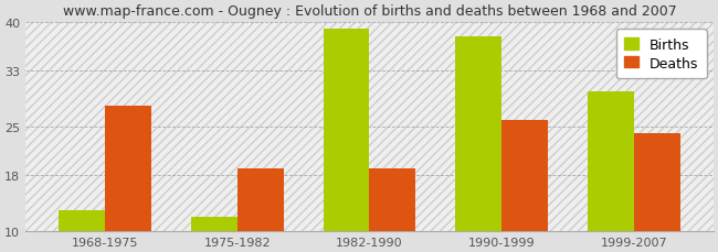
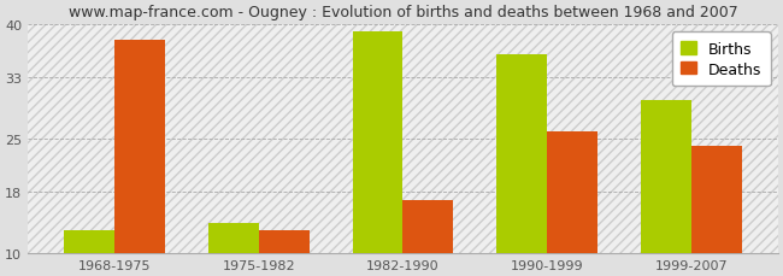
Deaths/1968-1975: 28 -> 38
Births/1975-1982: 12 -> 14
Deaths/1975-1982: 19 -> 13
Deaths/1982-1990: 19 -> 17
Births/1990-1999: 38 -> 36
